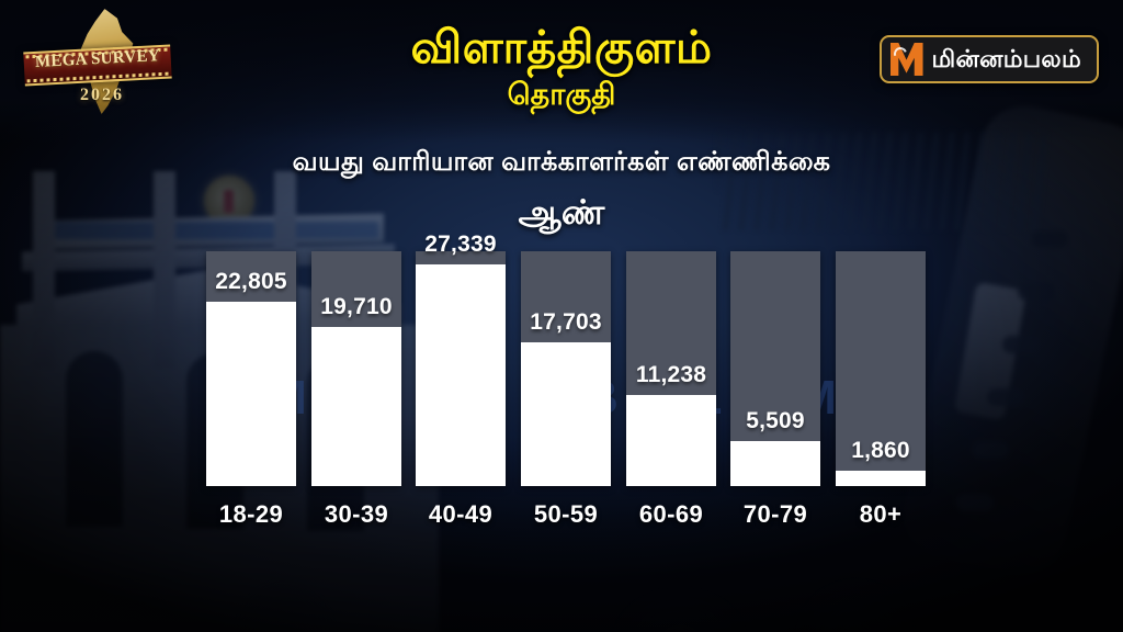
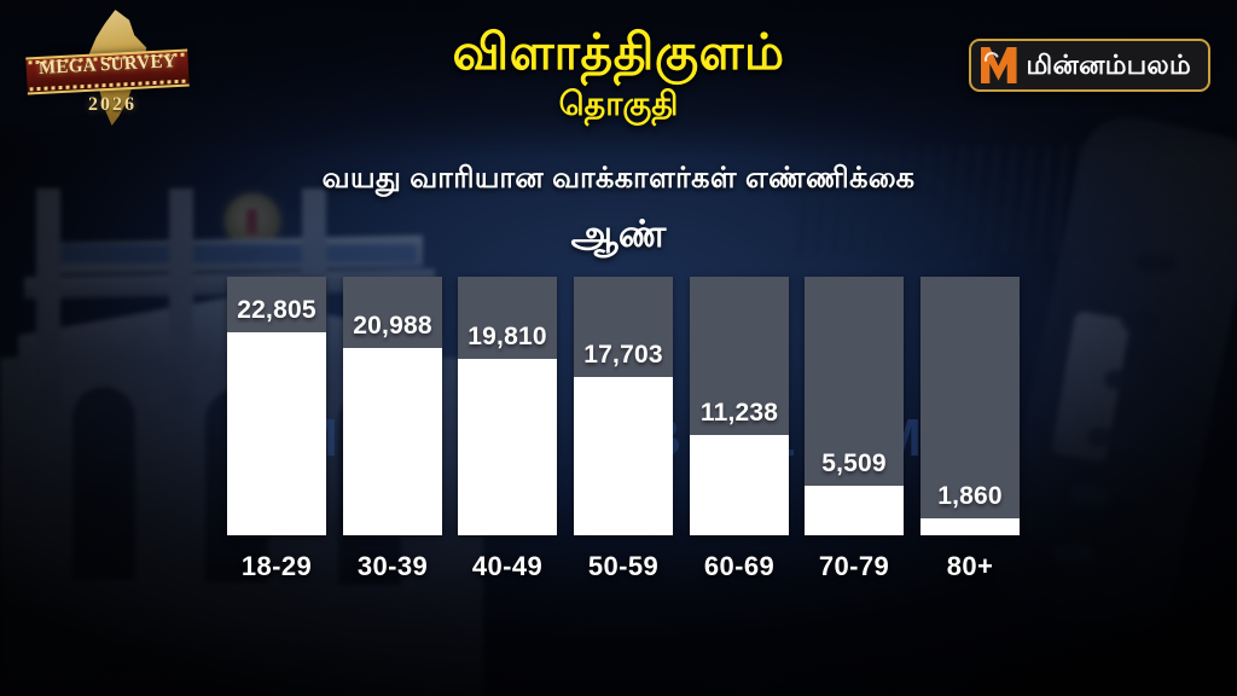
30-39: 19,710 -> 20,988
40-49: 27,339 -> 19,810
